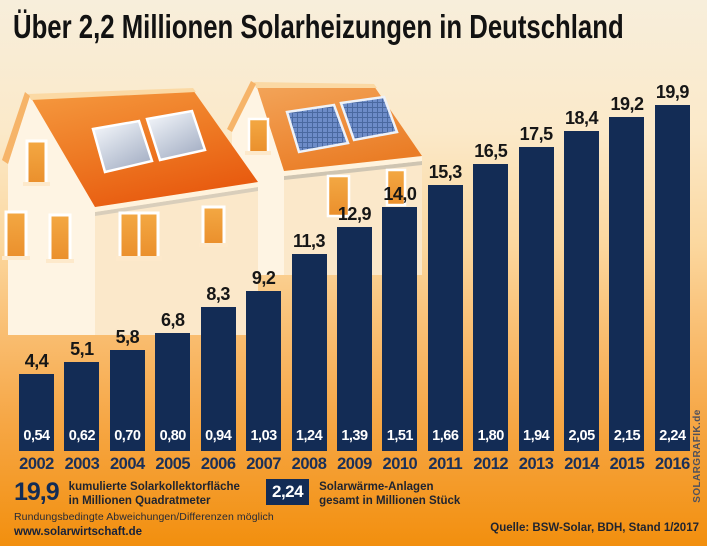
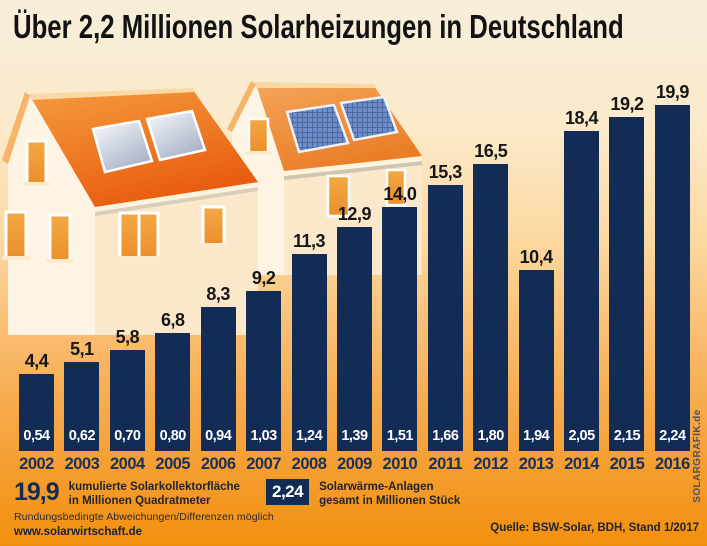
kumulierte Solarkollektorfläche in Millionen Quadratmeter/2013: 17,5 -> 10,4
